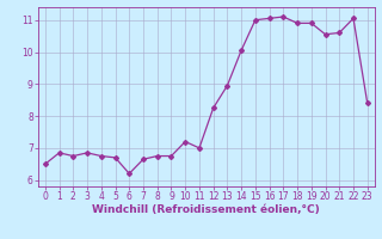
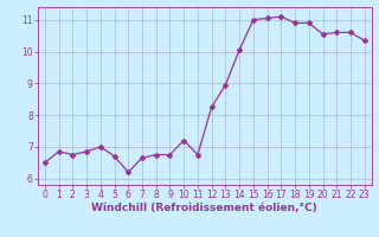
4: 6.75 -> 7.00
11: 7.00 -> 6.75
22: 11.05 -> 10.60
23: 8.40 -> 10.35
